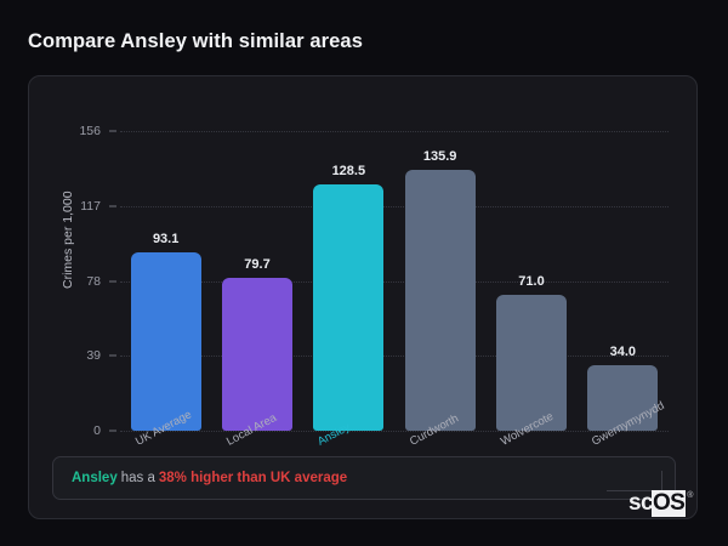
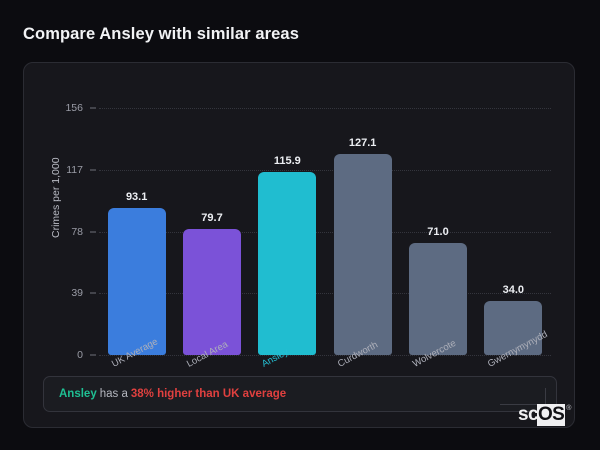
Ansley: 128.5 -> 115.9
Curdworth: 135.9 -> 127.1
